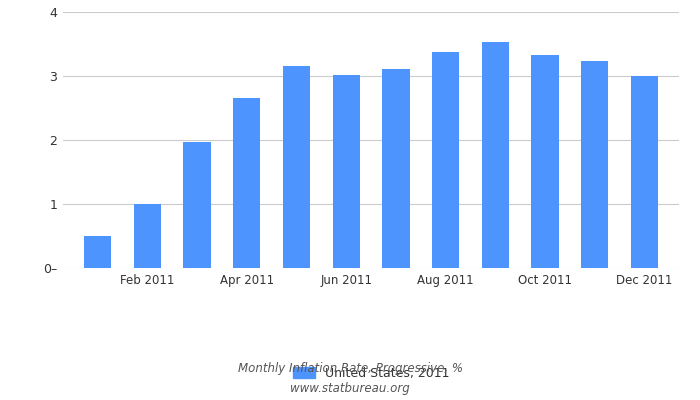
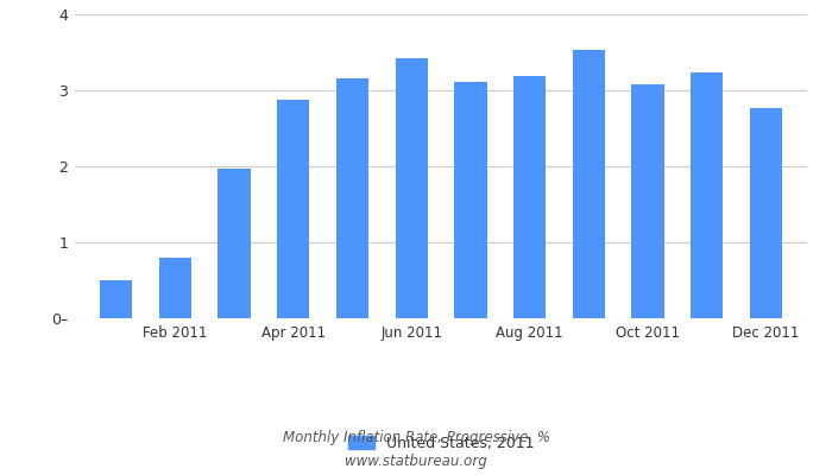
Feb 2011: 1.00 -> 0.80
Apr 2011: 2.65 -> 2.88
Jun 2011: 3.01 -> 3.42
Aug 2011: 3.38 -> 3.18
Oct 2011: 3.33 -> 3.08
Dec 2011: 3.00 -> 2.76
